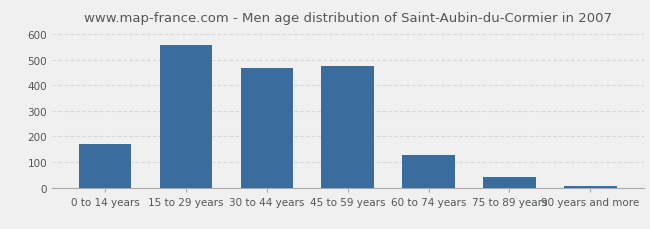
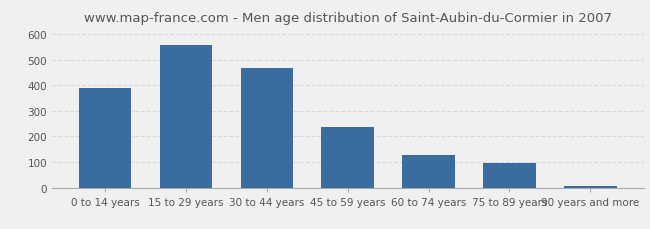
0 to 14 years: 170 -> 390
45 to 59 years: 475 -> 238
75 to 89 years: 40 -> 96
